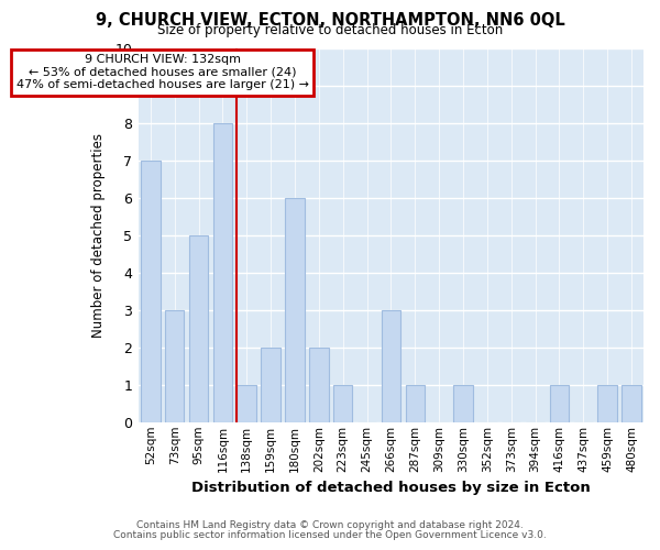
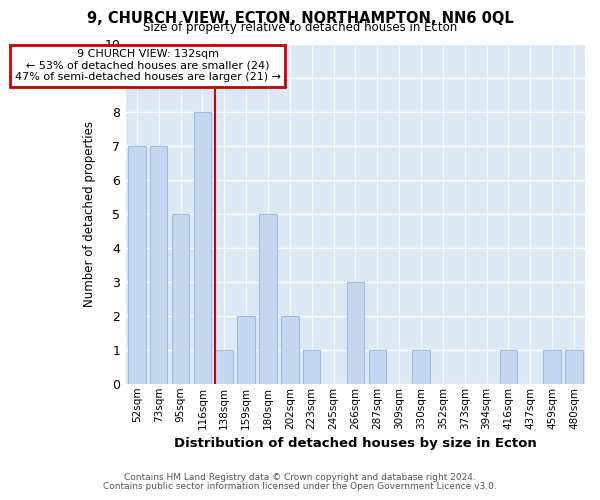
73sqm: 3 -> 7
180sqm: 6 -> 5
